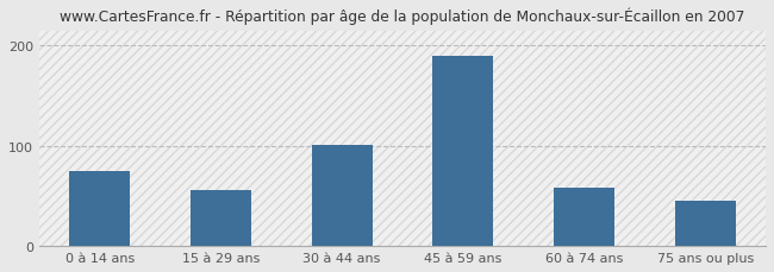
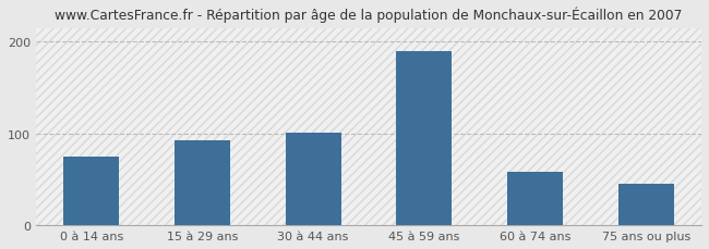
15 à 29 ans: 56 -> 93
